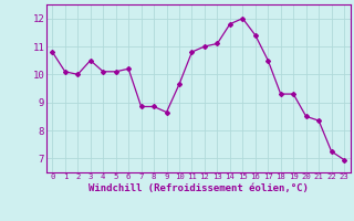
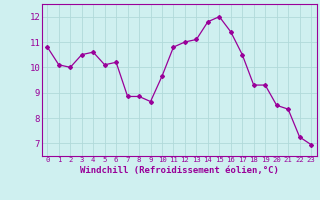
4: 10.10 -> 10.60
